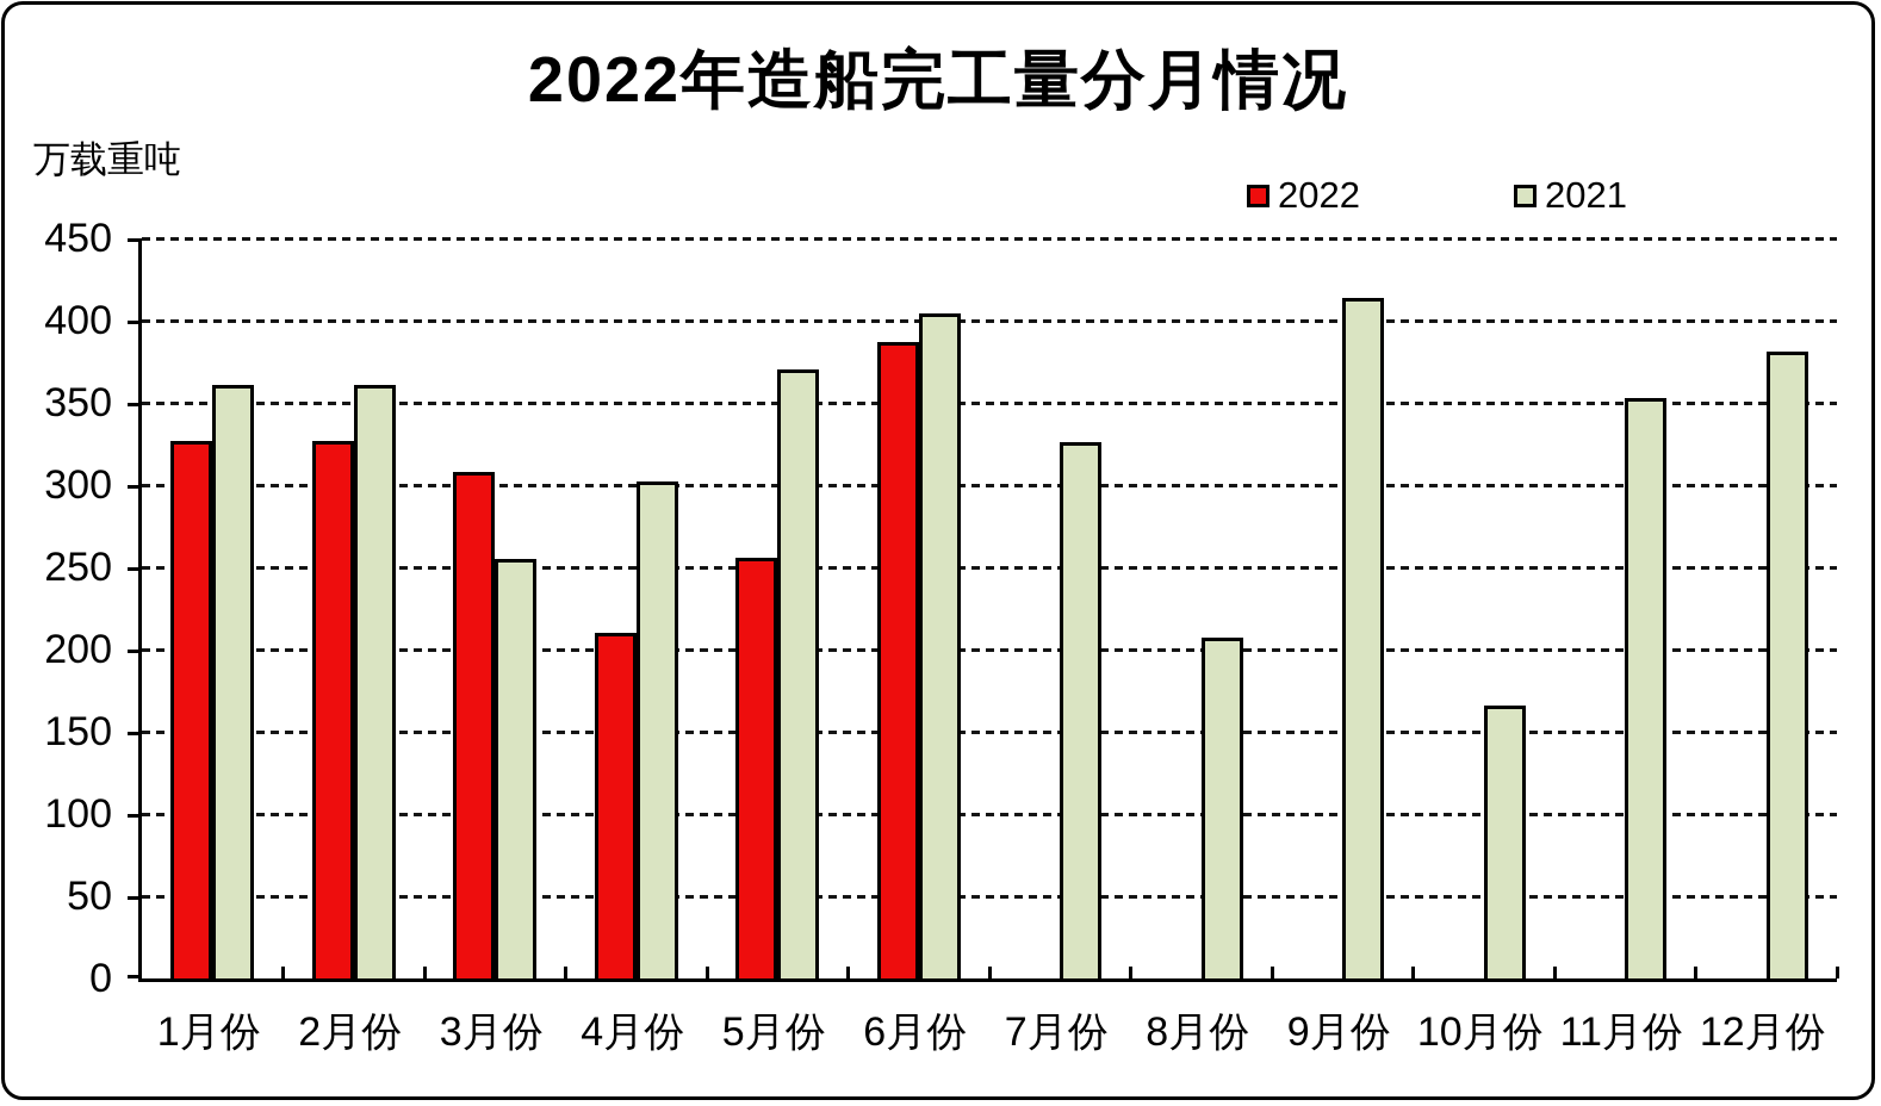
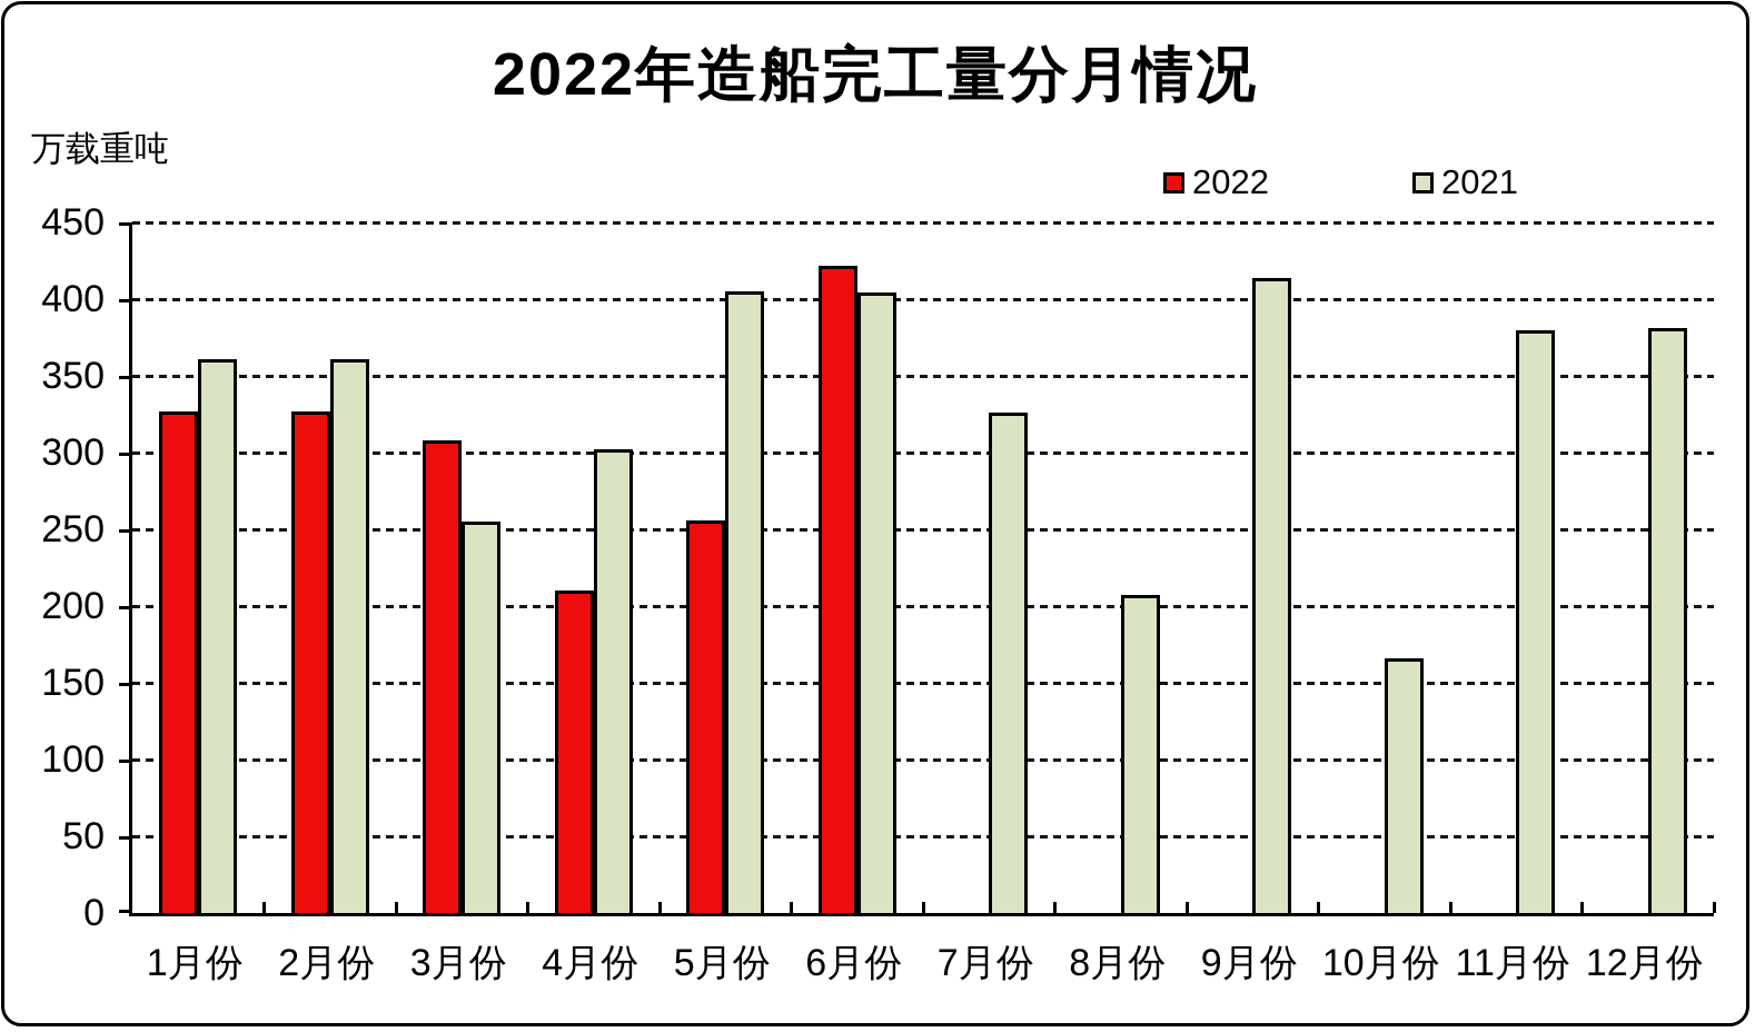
2021/5月份: 370 -> 405
2022/6月份: 387 -> 422
2021/11月份: 353 -> 380
